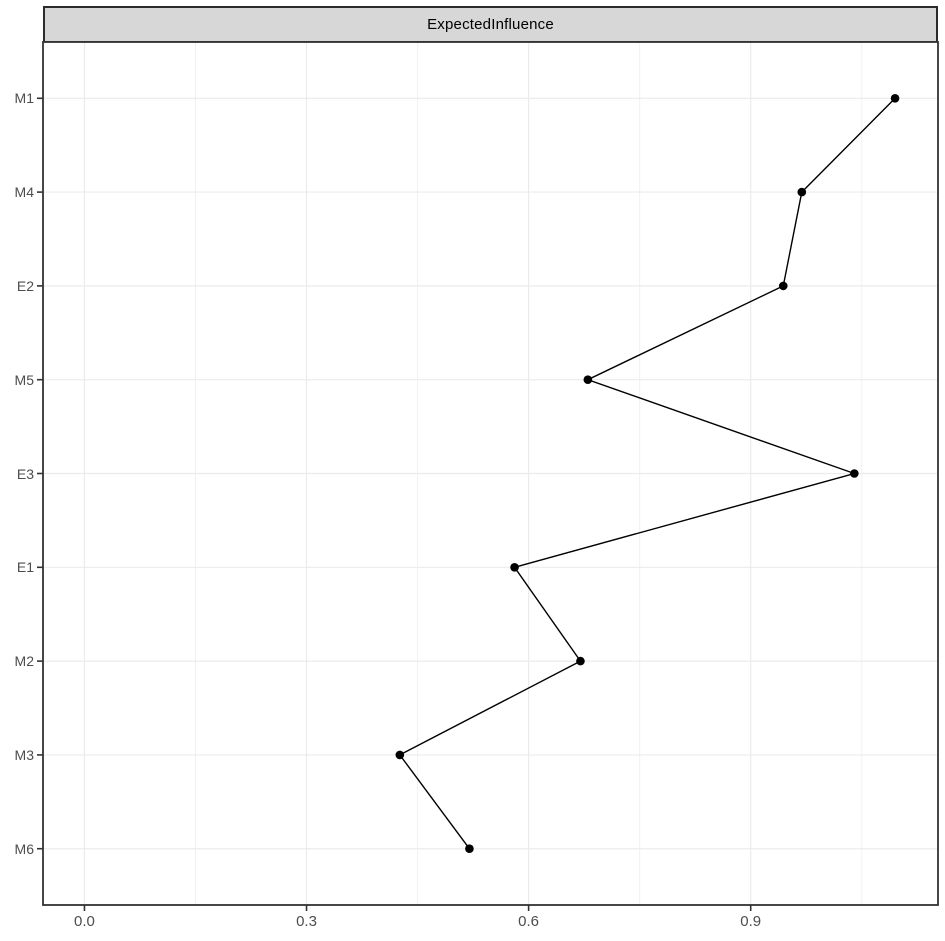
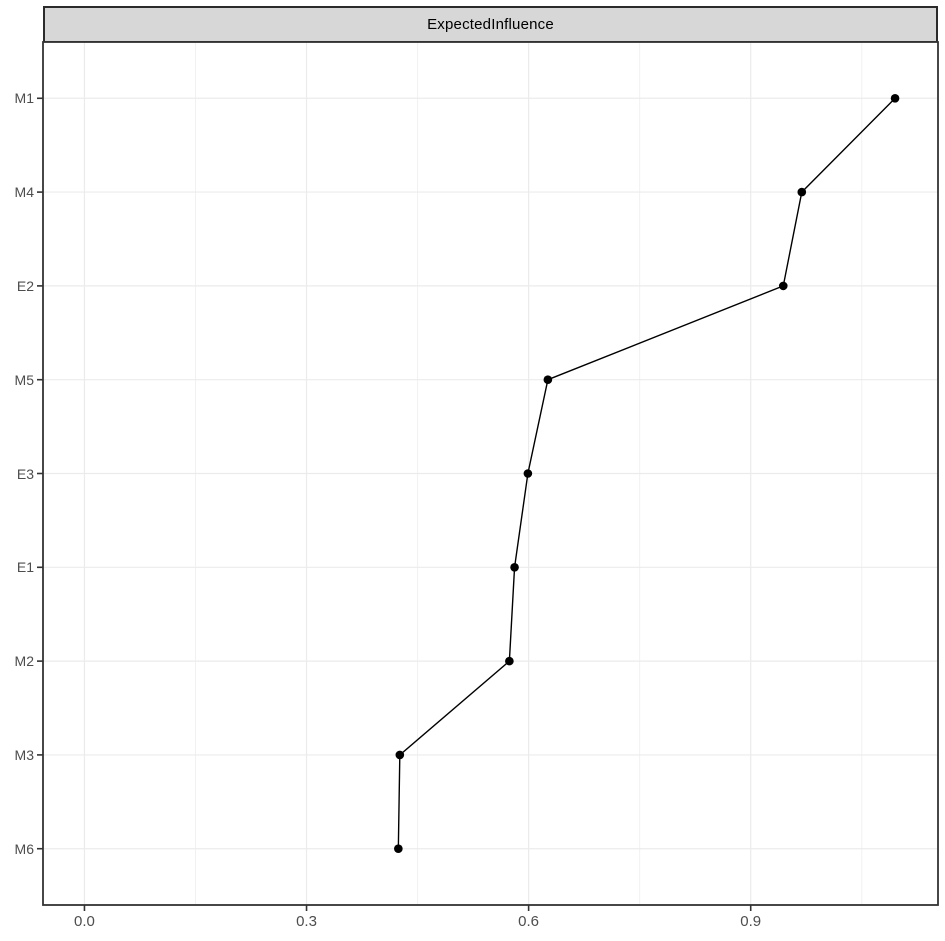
M5: 0.68 -> 0.63
E3: 1.04 -> 0.60
M2: 0.67 -> 0.57
M6: 0.52 -> 0.42
